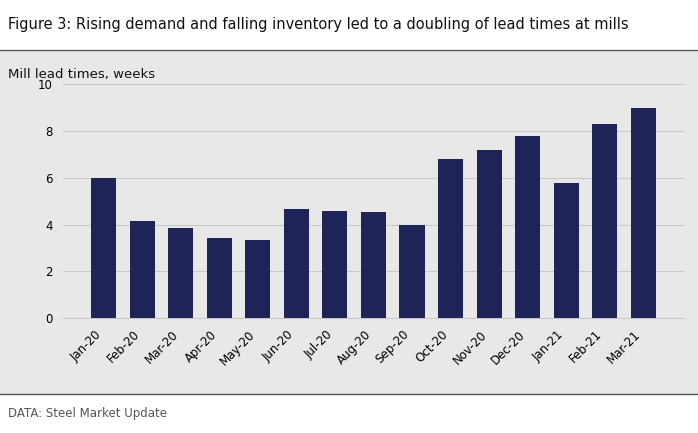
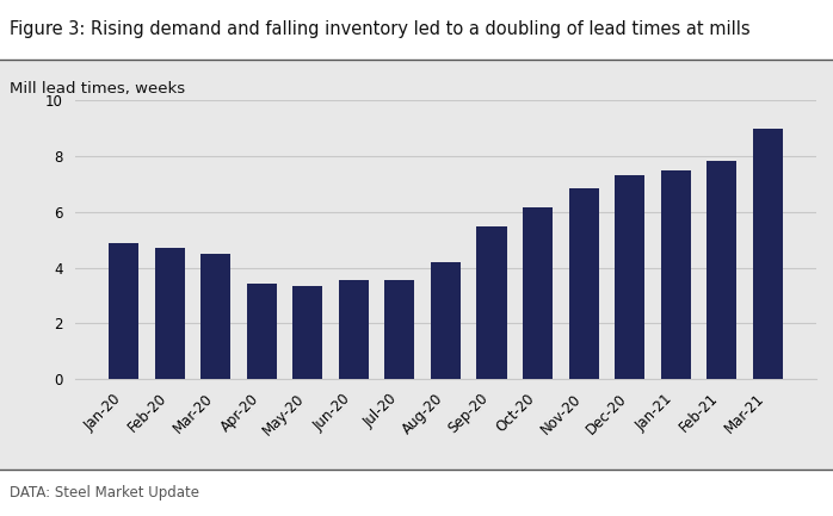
Jan-20: 6.00 -> 4.90
Feb-20: 4.15 -> 4.70
Mar-20: 3.85 -> 4.50
Jun-20: 4.65 -> 3.55
Jul-20: 4.60 -> 3.55
Aug-20: 4.55 -> 4.20
Sep-20: 4.00 -> 5.50
Oct-20: 6.80 -> 6.15
Nov-20: 7.20 -> 6.85
Dec-20: 7.80 -> 7.30
Jan-21: 5.80 -> 7.50
Feb-21: 8.30 -> 7.85
